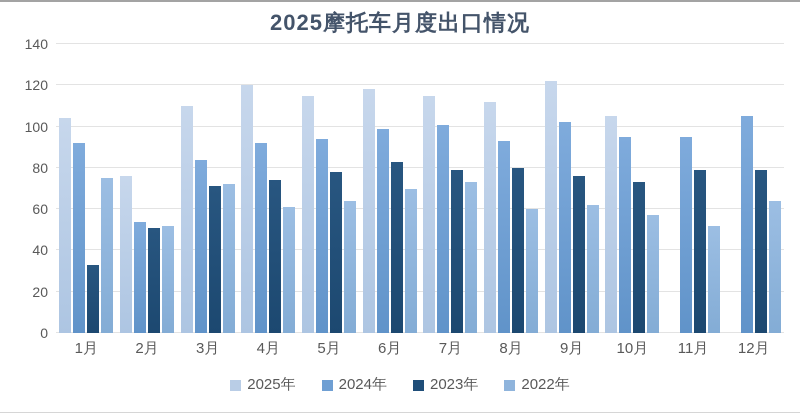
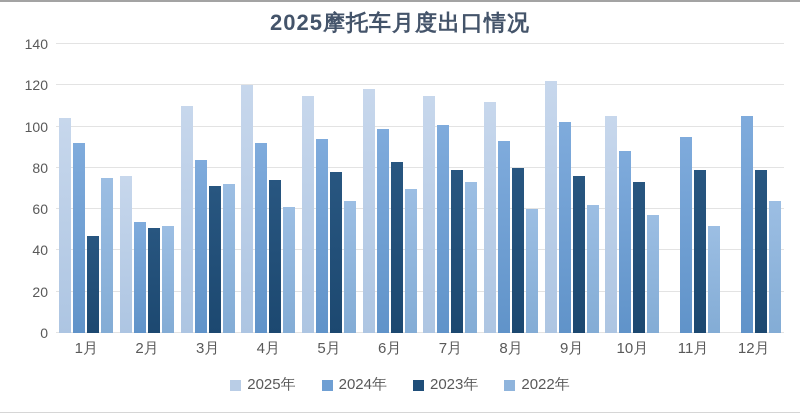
2023年/1月: 33 -> 47
2024年/10月: 95 -> 88
